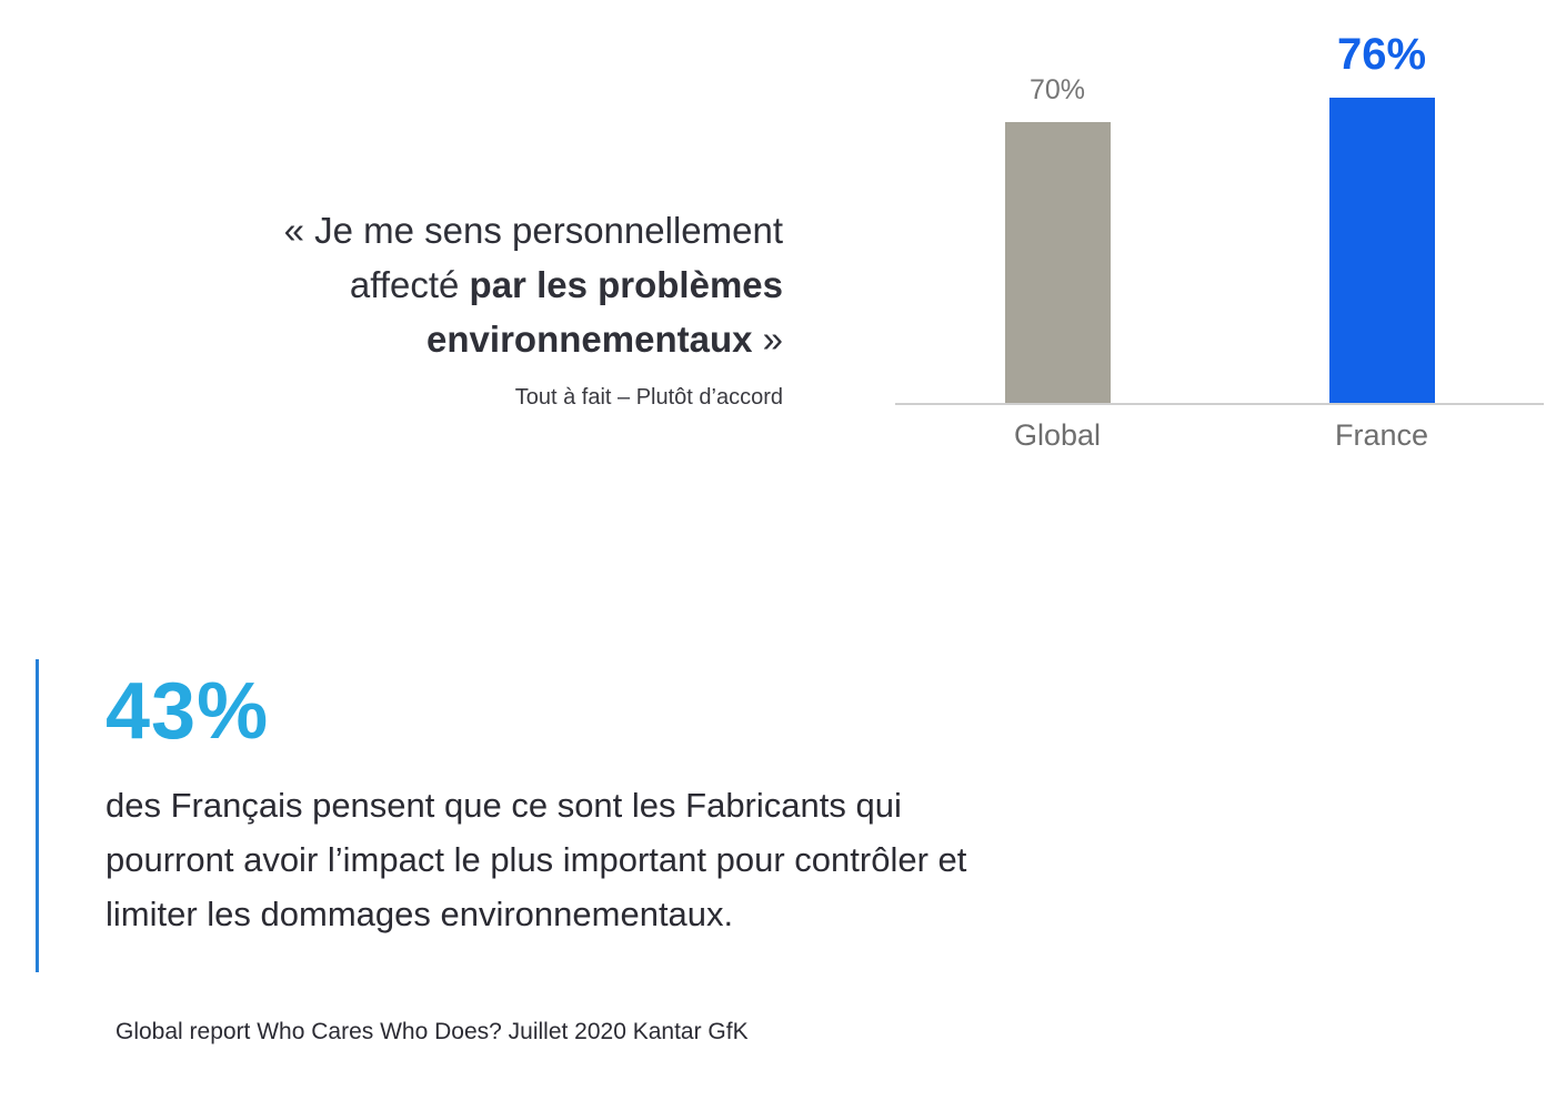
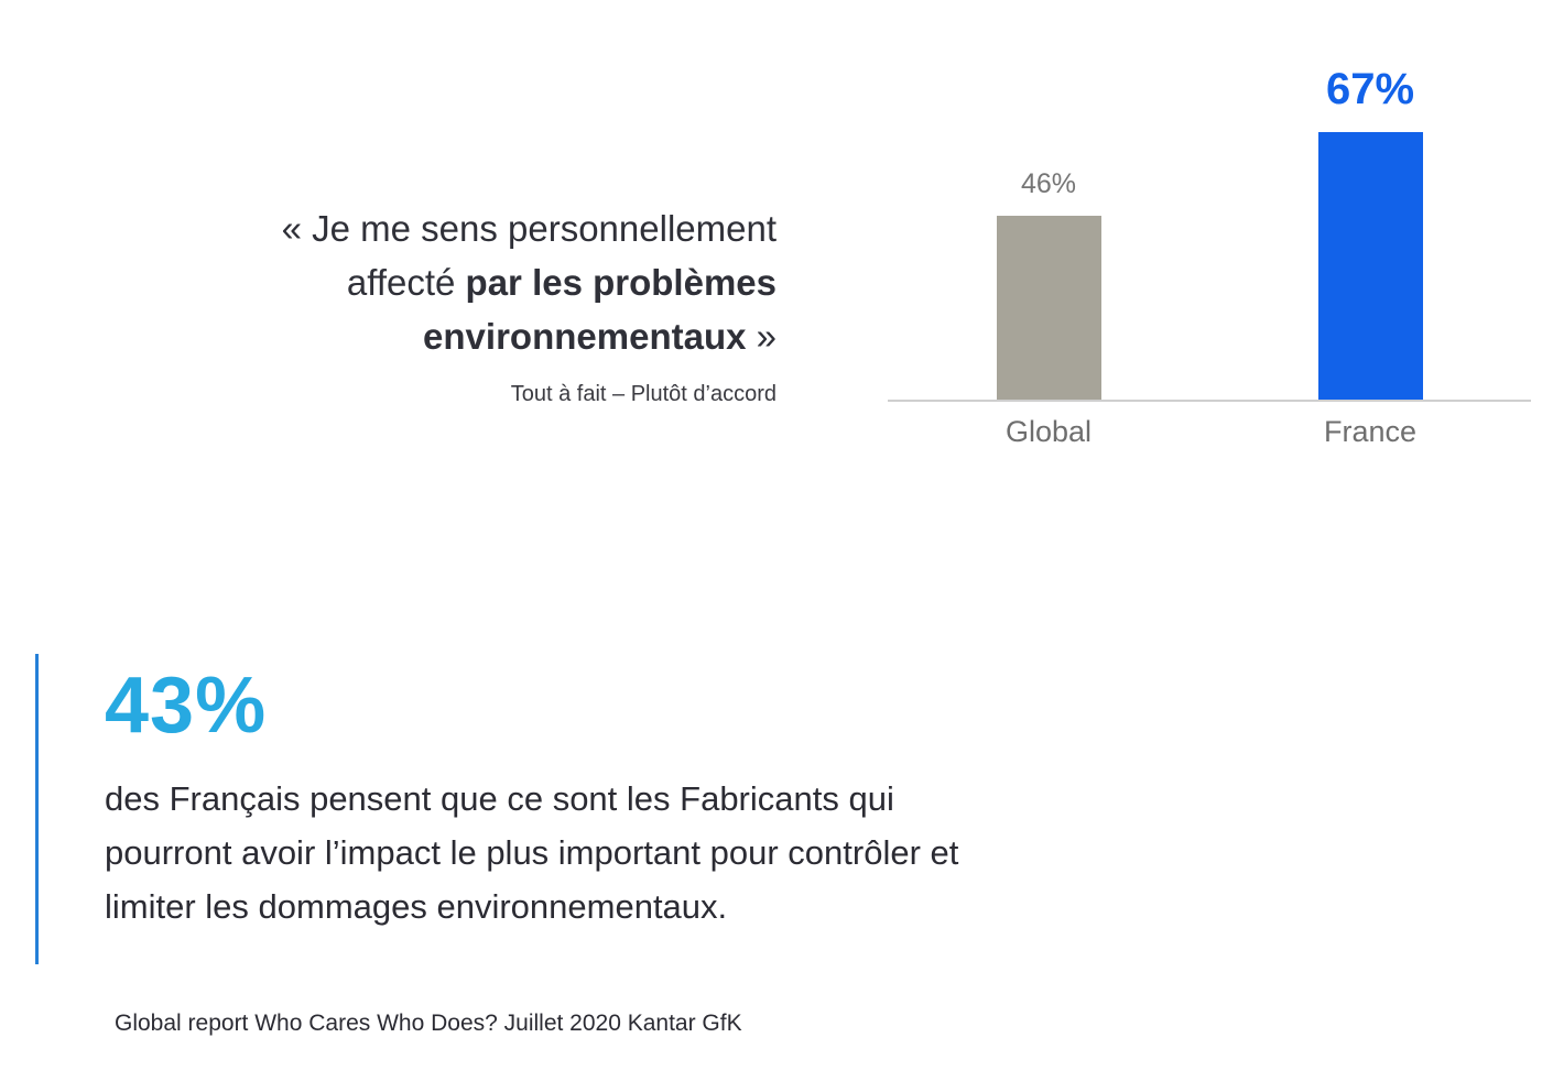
Global: 70% -> 46%
France: 76% -> 67%
